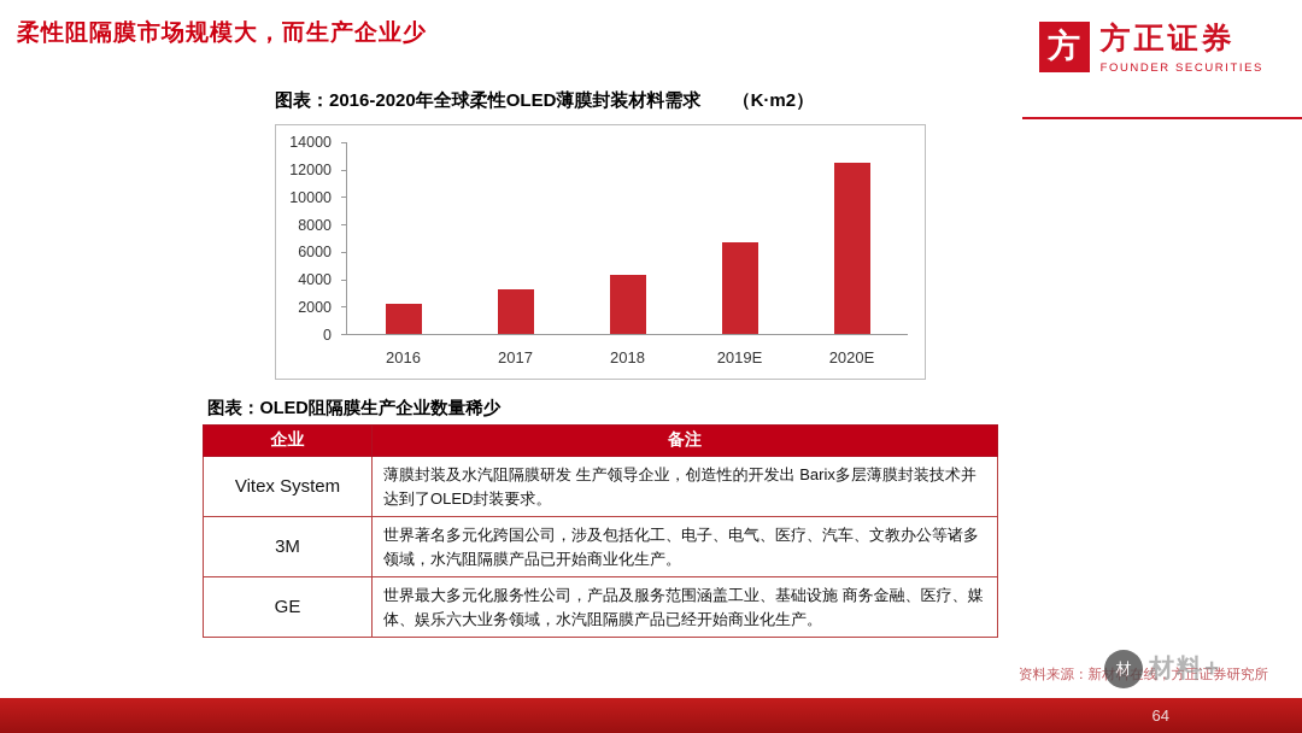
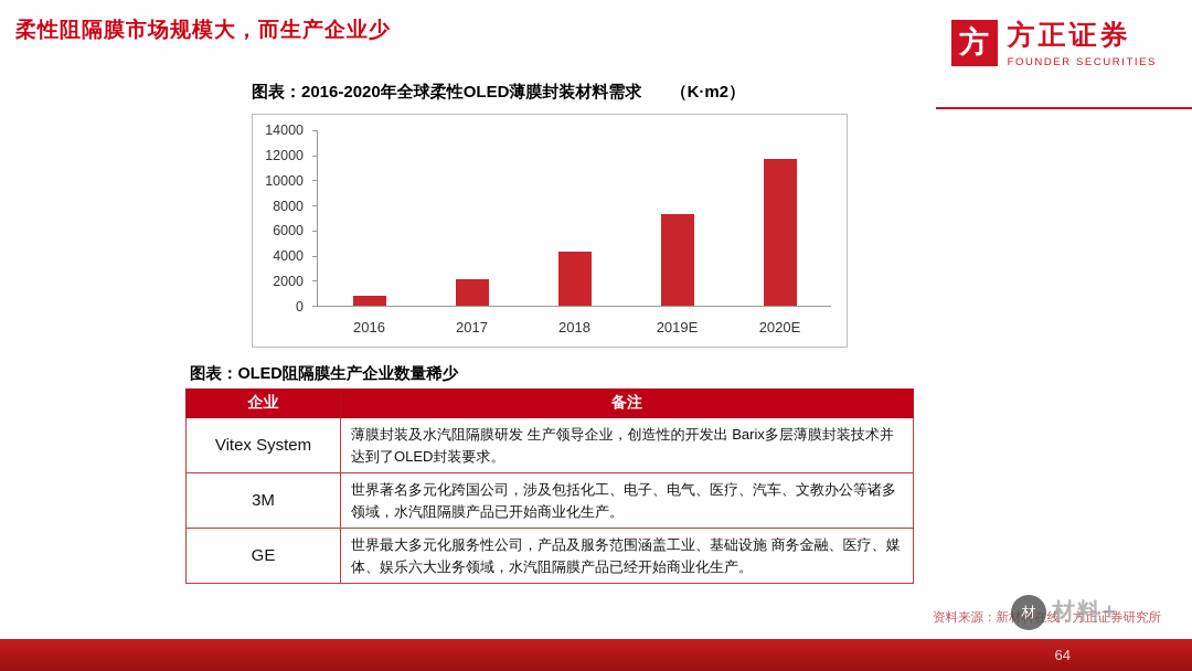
2016: 2200 -> 800
2017: 3300 -> 2100
2019E: 6700 -> 7300
2020E: 12500 -> 11700
